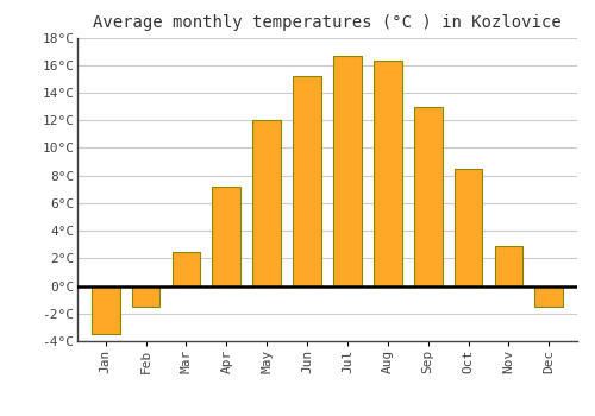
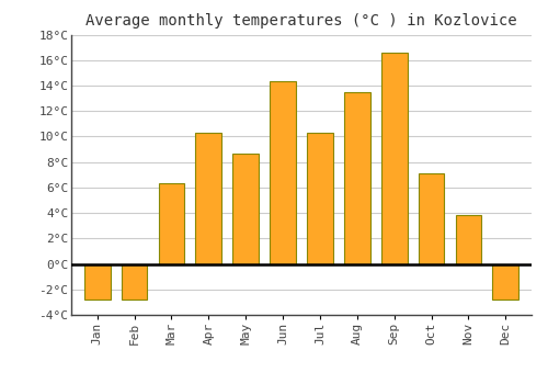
Jan: -3.5°C -> -2.8°C
Feb: -1.5°C -> -2.8°C
Mar: 2.5°C -> 6.3°C
Apr: 7.2°C -> 10.3°C
May: 12.0°C -> 8.7°C
Jun: 15.2°C -> 14.3°C
Jul: 16.7°C -> 10.3°C
Aug: 16.3°C -> 13.5°C
Sep: 13.0°C -> 16.6°C
Oct: 8.5°C -> 7.1°C
Nov: 2.9°C -> 3.8°C
Dec: -1.5°C -> -2.8°C
